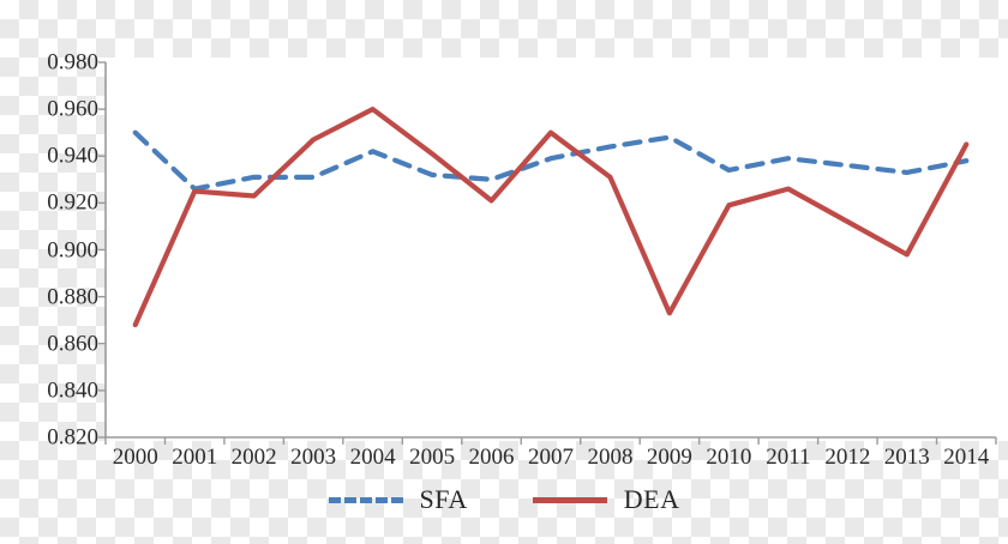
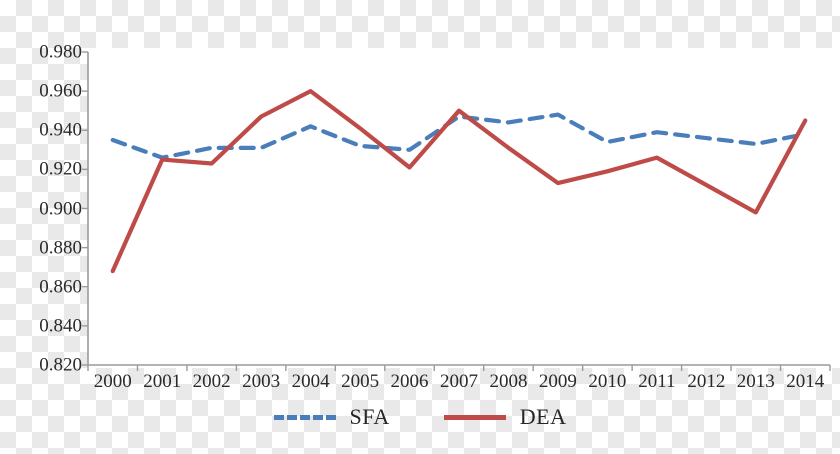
SFA/2000: 0.950 -> 0.935
SFA/2007: 0.939 -> 0.947
DEA/2009: 0.873 -> 0.913
